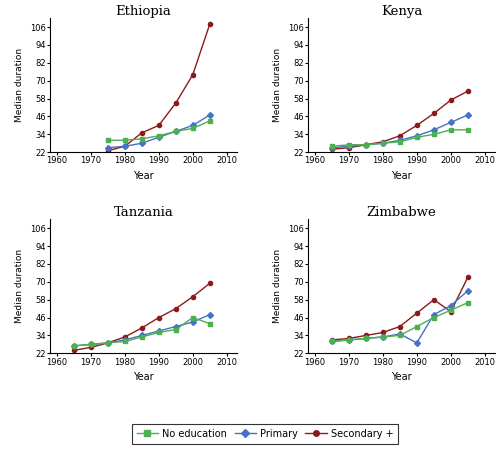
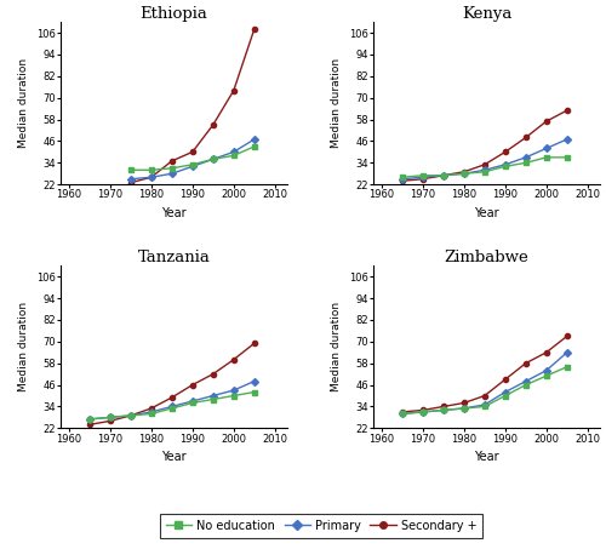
Tanzania/No education/2000: 46 -> 40
Zimbabwe/Primary/1990: 29 -> 42
Zimbabwe/Secondary +/2000: 50 -> 64
